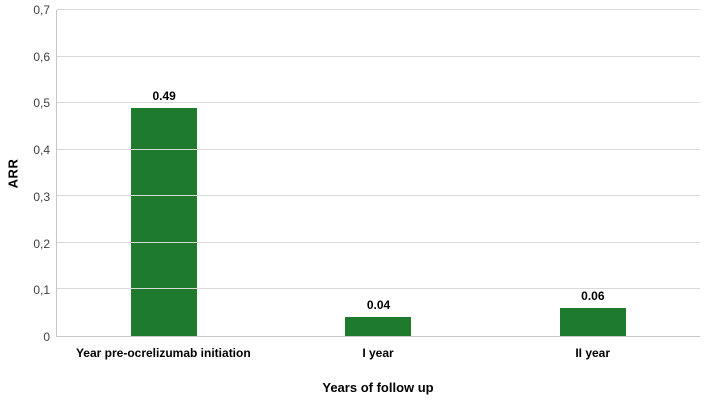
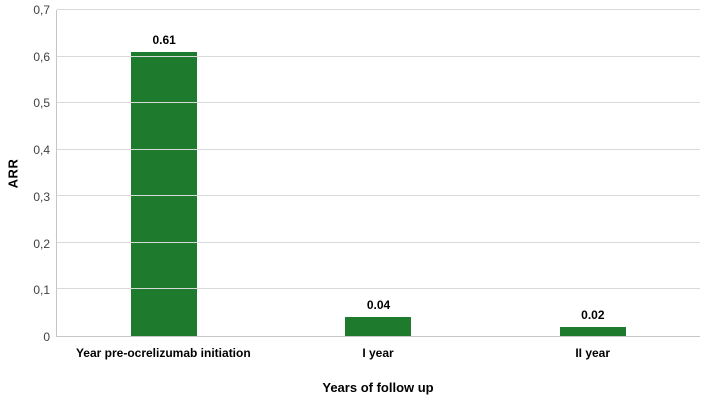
Year pre-ocrelizumab initiation: 0.49 -> 0.61
II year: 0.06 -> 0.02
